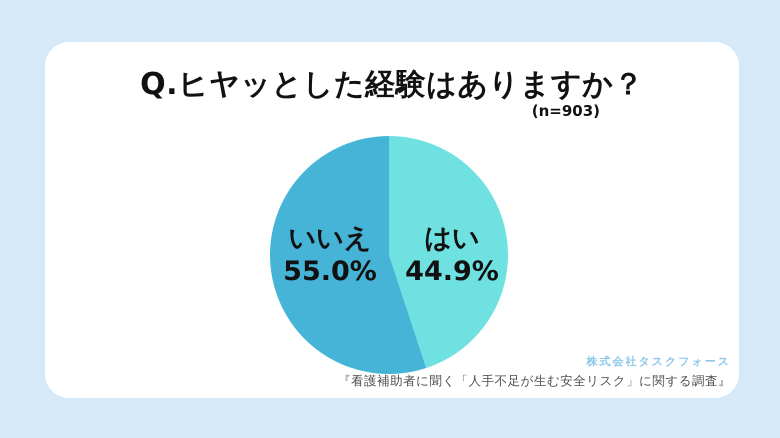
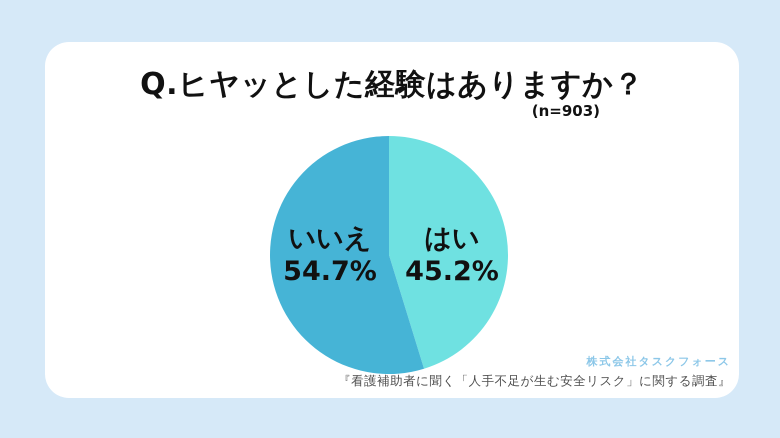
はい: 44.9% -> 45.2%
いいえ: 55.0% -> 54.7%
